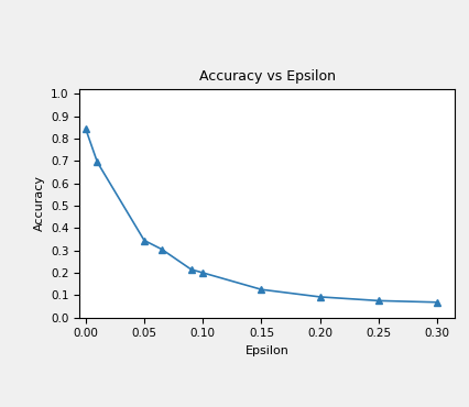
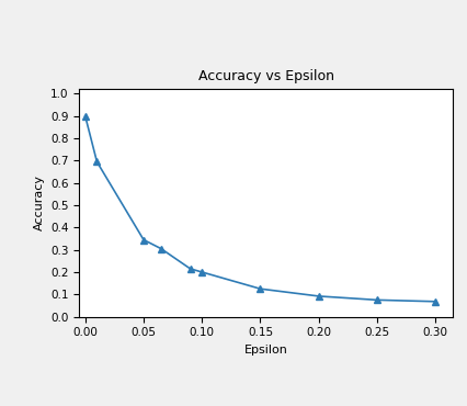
0.00: 0.845 -> 0.900
